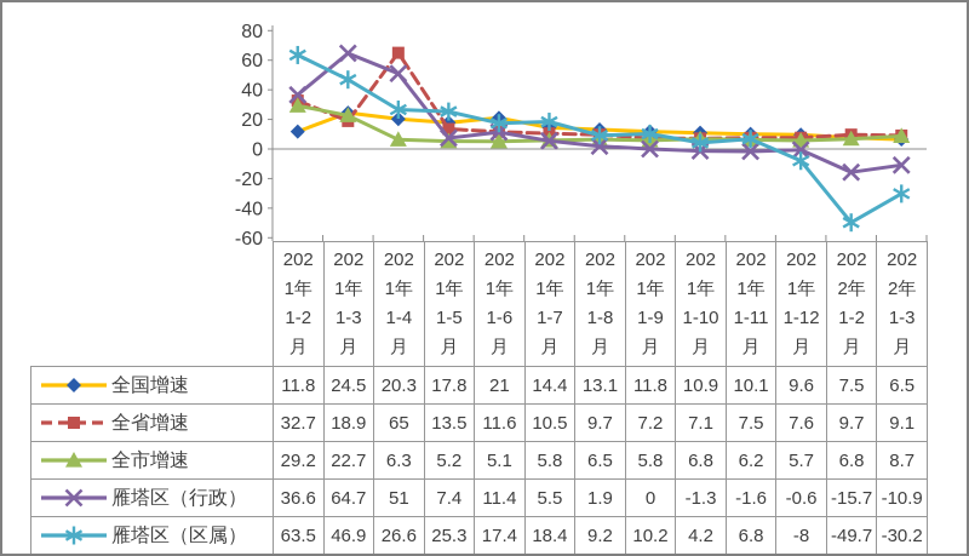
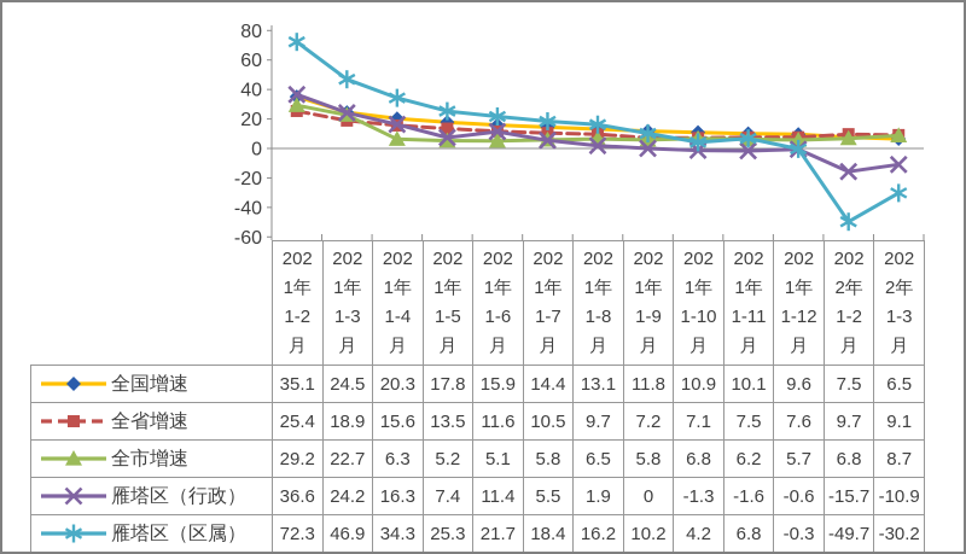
全国增速/2021年1-2月: 11.8 -> 35.1
全省增速/2021年1-2月: 32.7 -> 25.4
雁塔区（区属）/2021年1-2月: 63.5 -> 72.3
雁塔区（行政）/2021年1-3月: 64.7 -> 24.2
全省增速/2021年1-4月: 65 -> 15.6
雁塔区（行政）/2021年1-4月: 51 -> 16.3
雁塔区（区属）/2021年1-4月: 26.6 -> 34.3
全国增速/2021年1-6月: 21 -> 15.9
雁塔区（区属）/2021年1-6月: 17.4 -> 21.7
雁塔区（区属）/2021年1-8月: 9.2 -> 16.2
雁塔区（区属）/2021年1-12月: -8 -> -0.3
